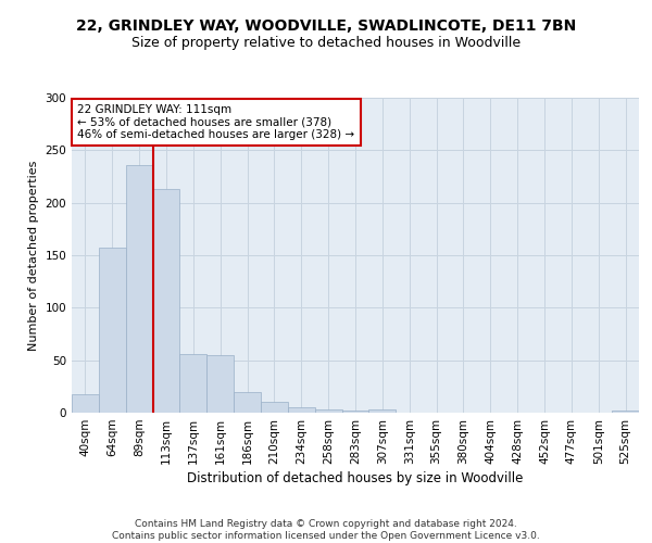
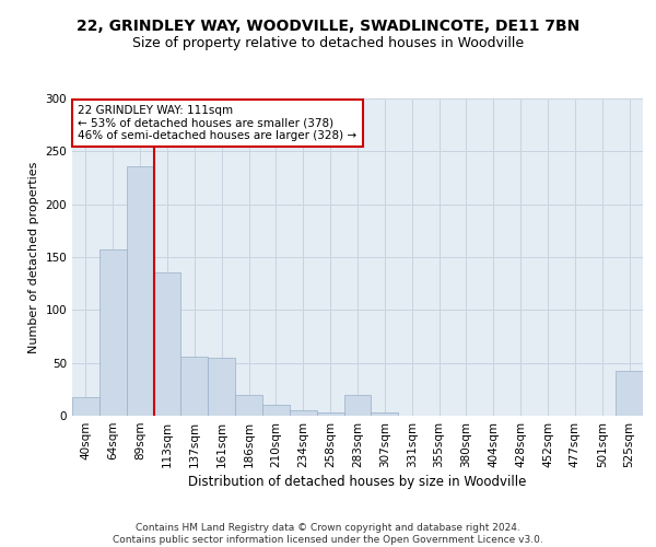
113sqm: 213 -> 136
283sqm: 2 -> 20
525sqm: 2 -> 42
